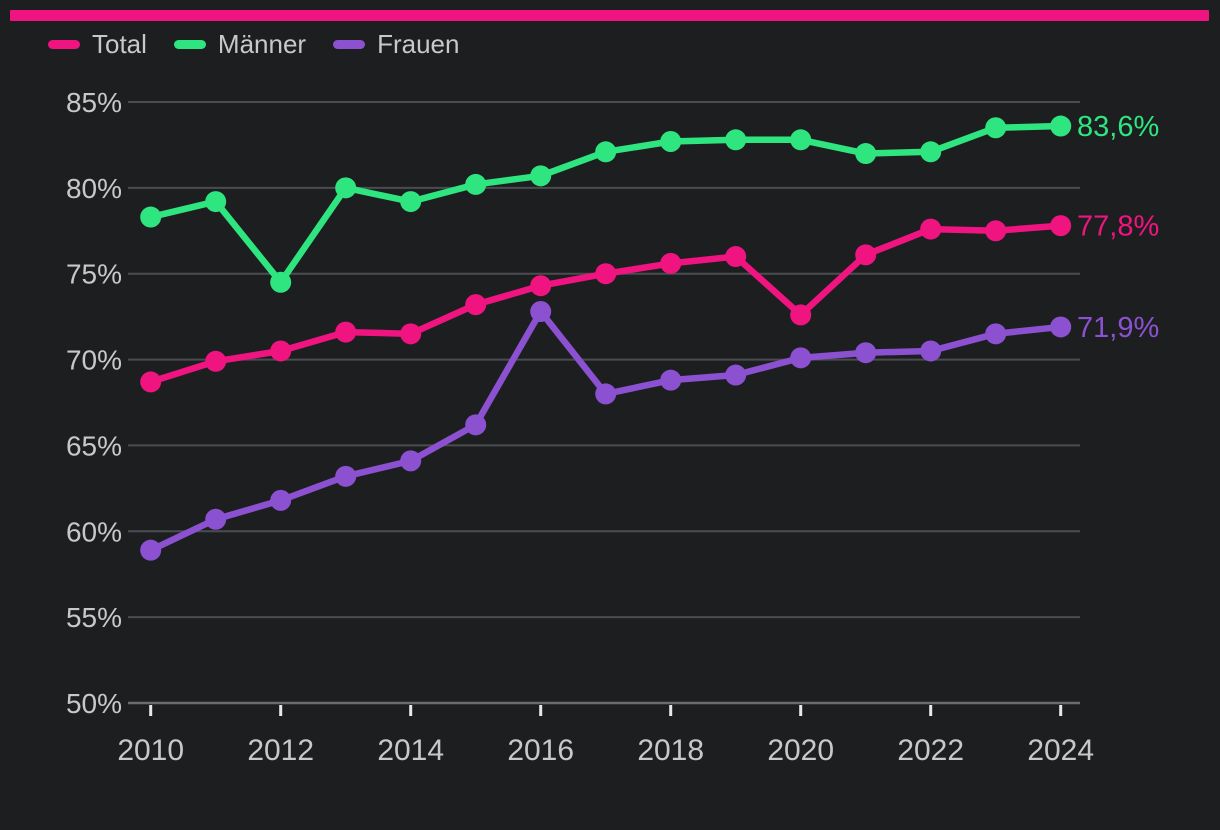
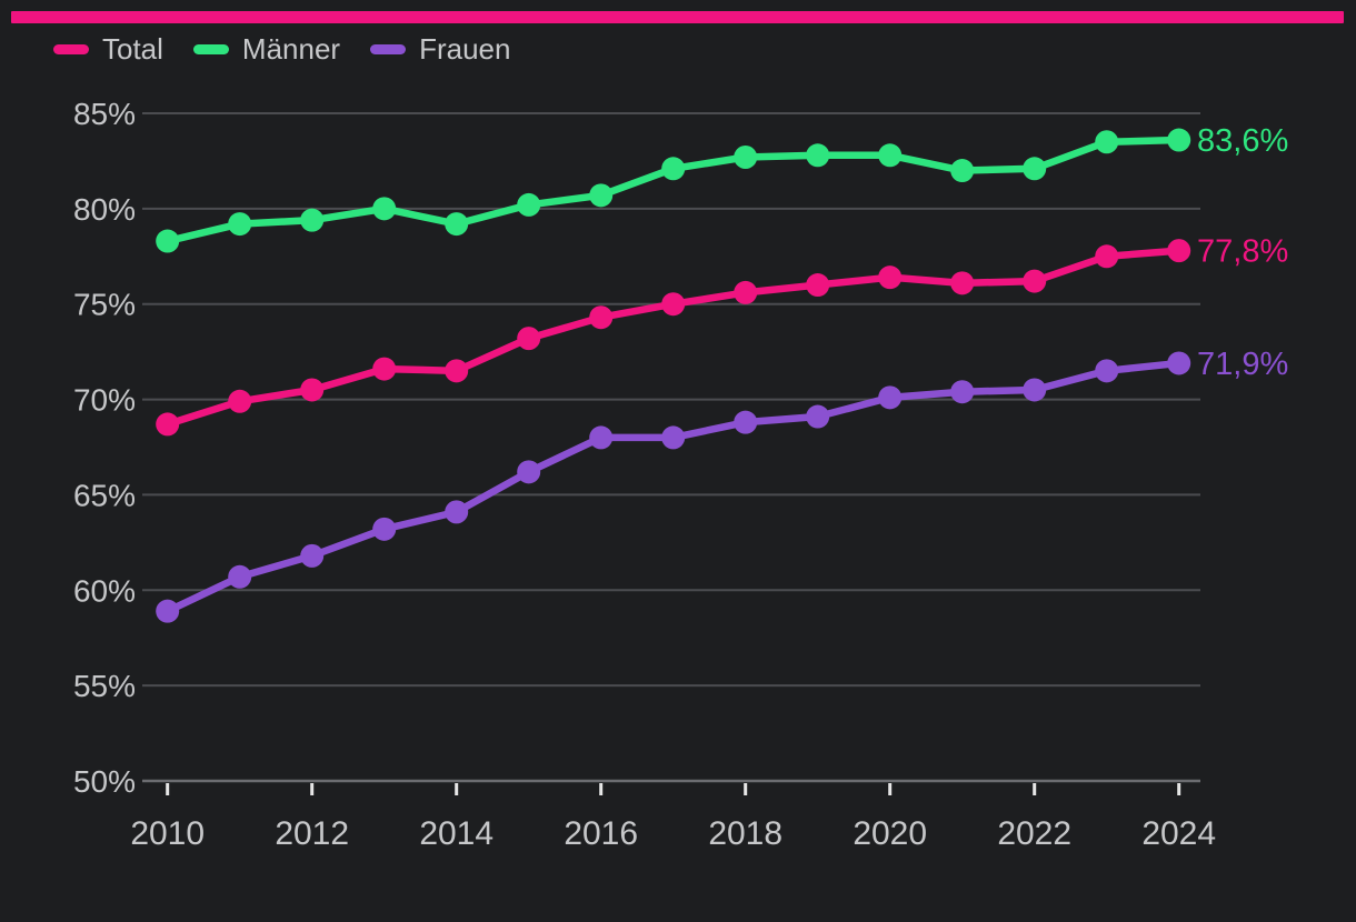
Männer/2012: 74.5% -> 79.4%
Frauen/2016: 72.8% -> 68.0%
Total/2020: 72.6% -> 76.4%
Total/2022: 77.6% -> 76.2%
